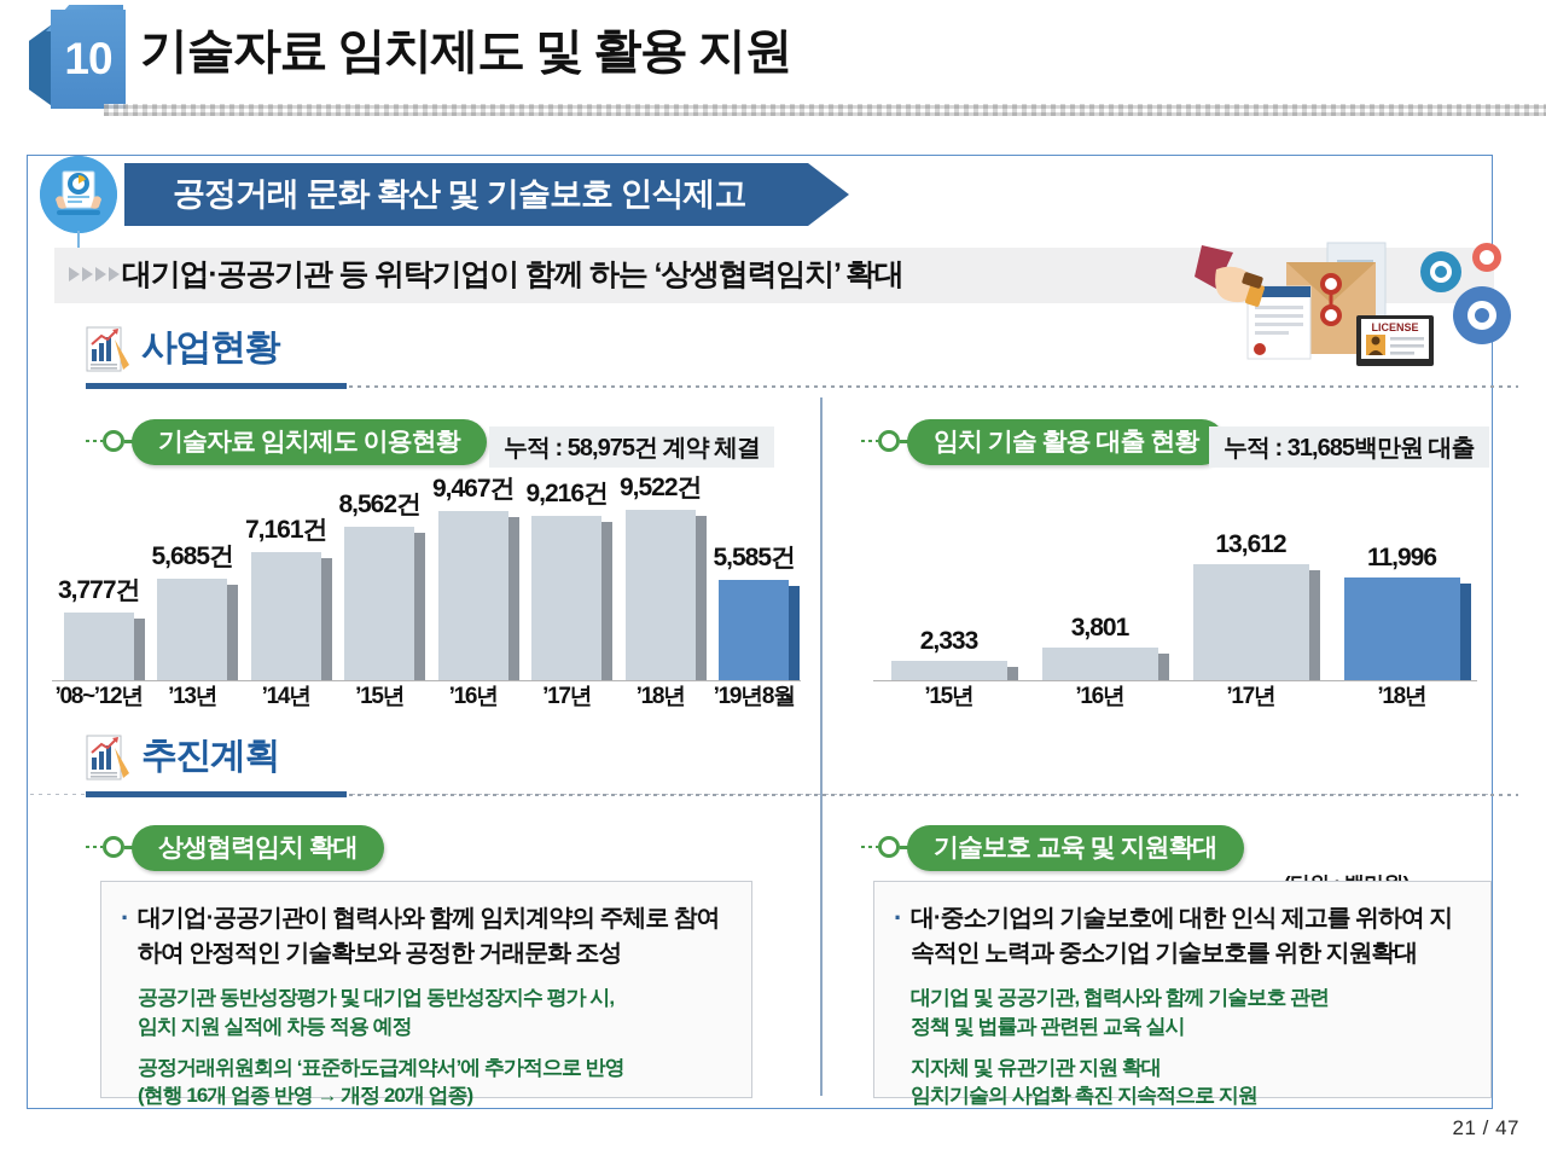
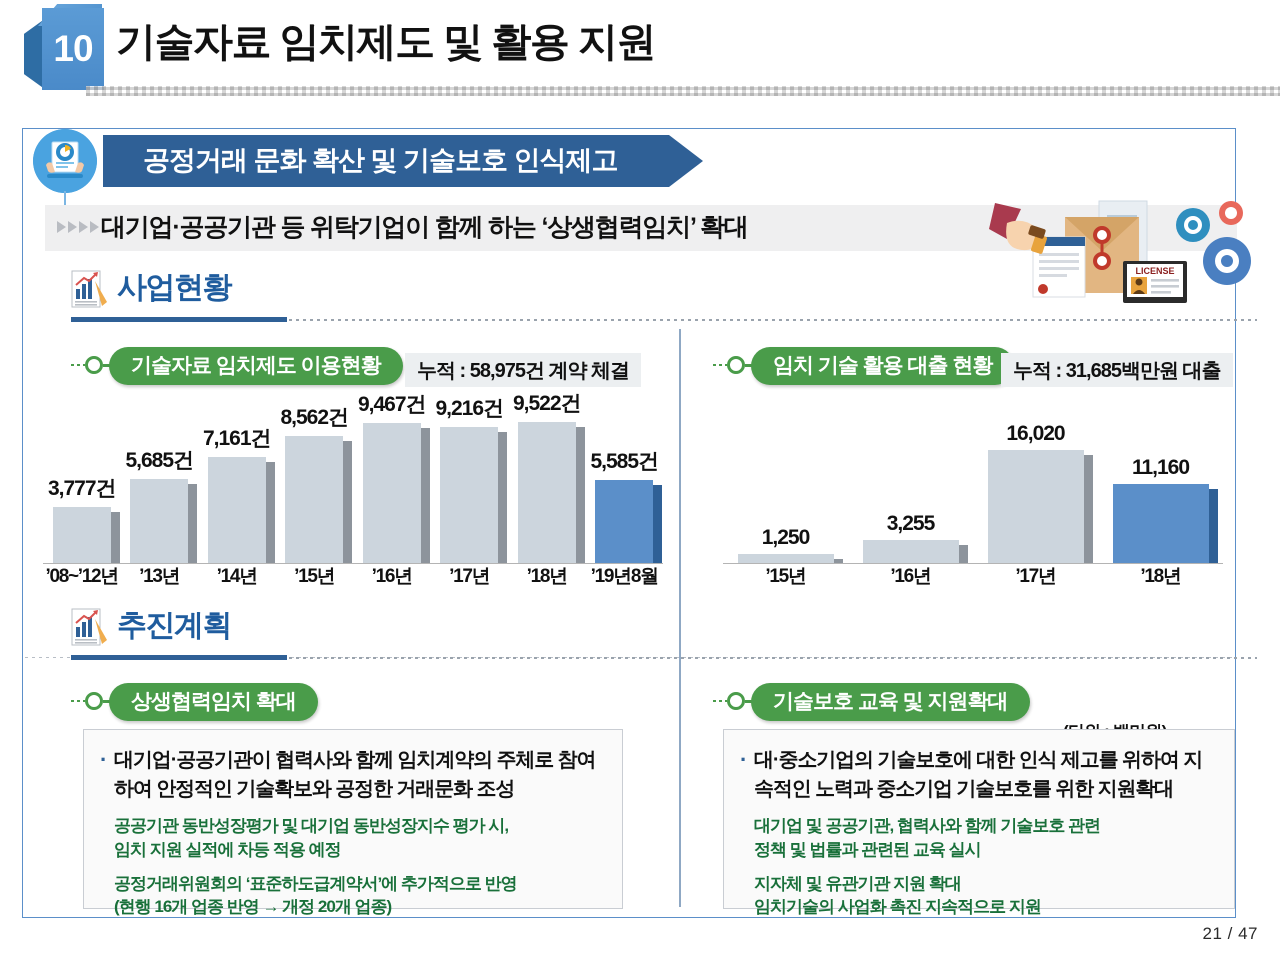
임치 기술 활용 대출 현황/’15년: 2,333 -> 1,250
임치 기술 활용 대출 현황/’16년: 3,801 -> 3,255
임치 기술 활용 대출 현황/’17년: 13,612 -> 16,020
임치 기술 활용 대출 현황/’18년: 11,996 -> 11,160
